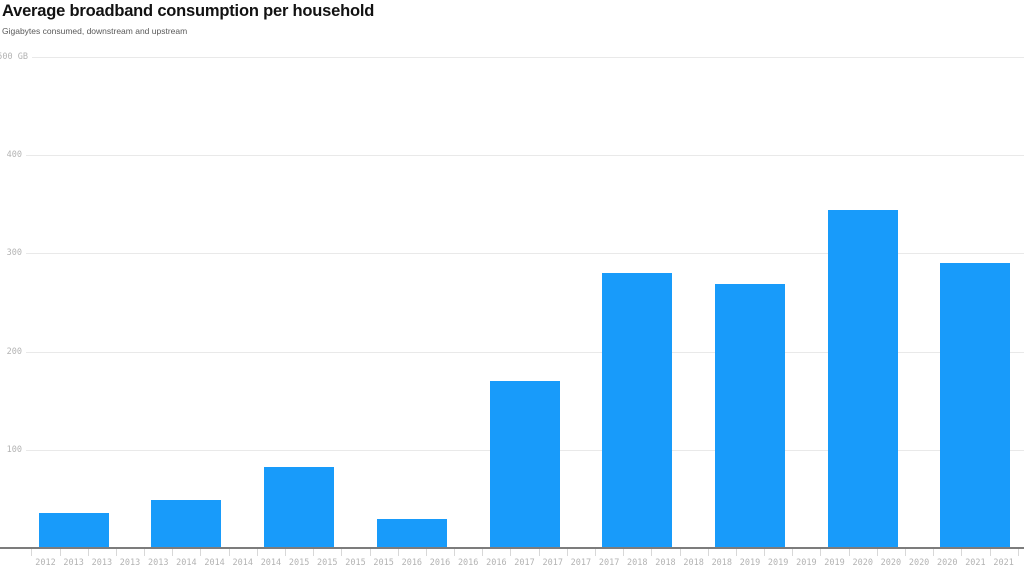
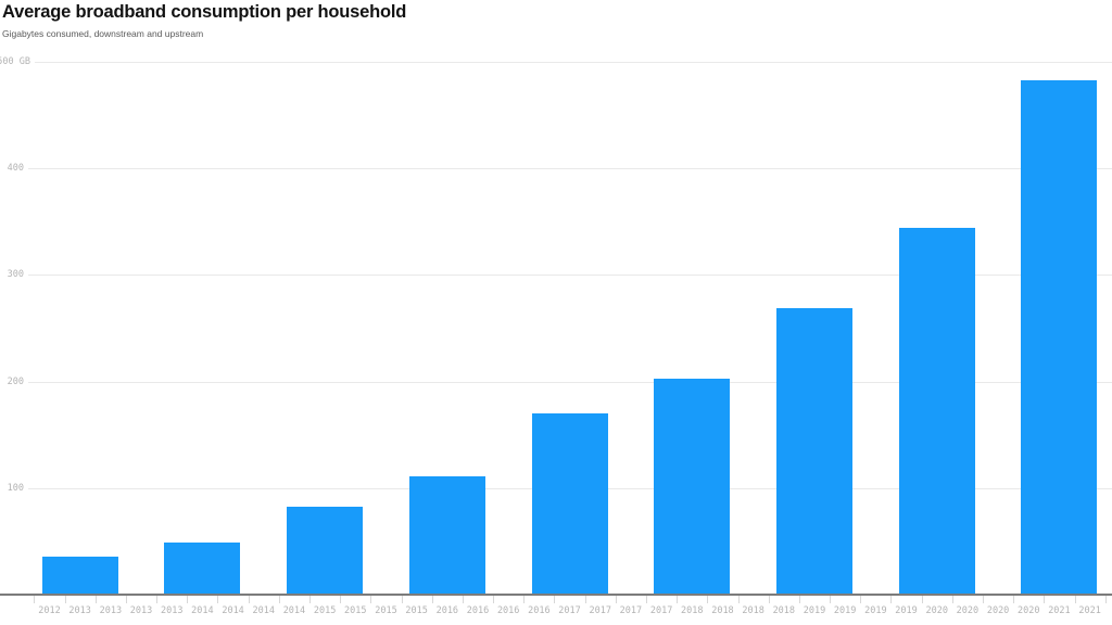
2015: 30 -> 110
2017: 280 -> 200
2020: 290 -> 480
